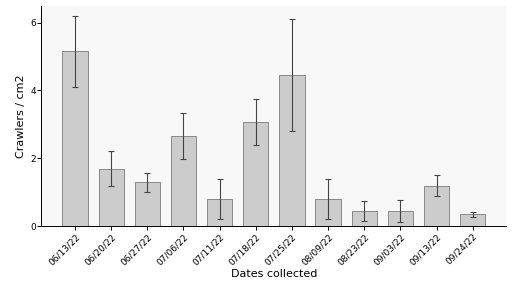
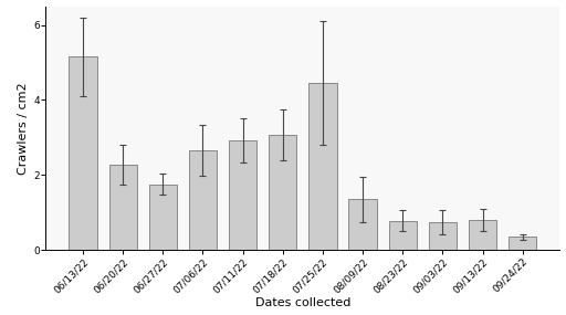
06/20/22: 1.70 -> 2.28
06/27/22: 1.30 -> 1.75
07/11/22: 0.80 -> 2.92
08/09/22: 0.80 -> 1.35
08/23/22: 0.45 -> 0.78
09/03/22: 0.45 -> 0.74
09/13/22: 1.20 -> 0.80
